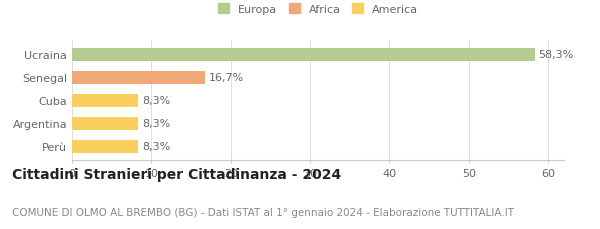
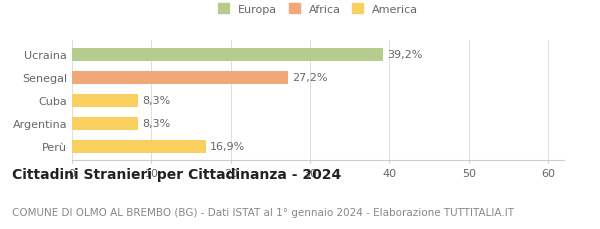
Ucraina: 58,3% -> 39,2%
Senegal: 16,7% -> 27,2%
Perù: 8,3% -> 16,9%
